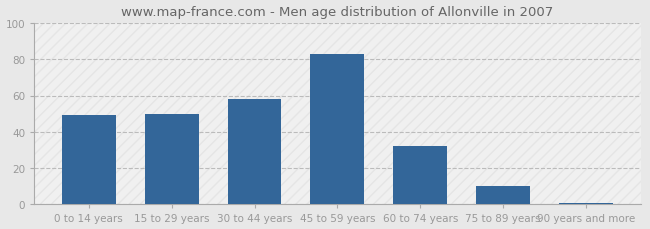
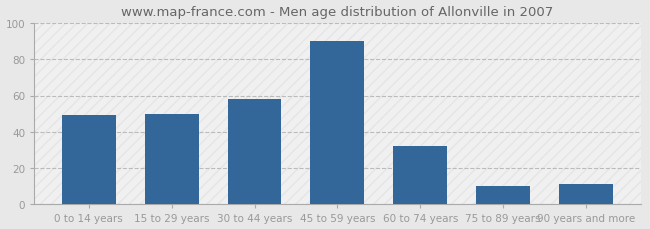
45 to 59 years: 83 -> 90
90 years and more: 1 -> 11
